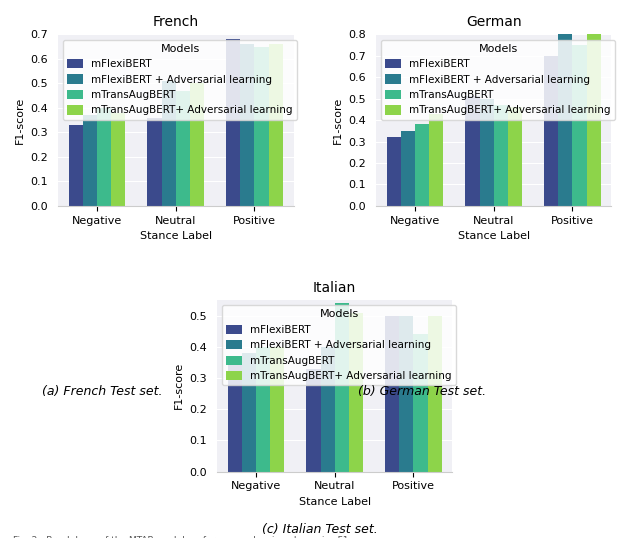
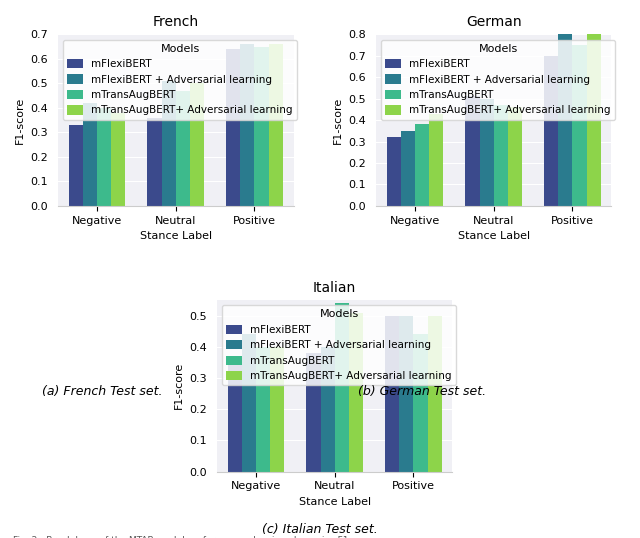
French/mFlexiBERT + Adversarial learning/Negative: 0.37 -> 0.42
French/mFlexiBERT/Positive: 0.68 -> 0.64
Italian/mFlexiBERT + Adversarial learning/Negative: 0.38 -> 0.44
Italian/mFlexiBERT/Neutral: 0.33 -> 0.38
